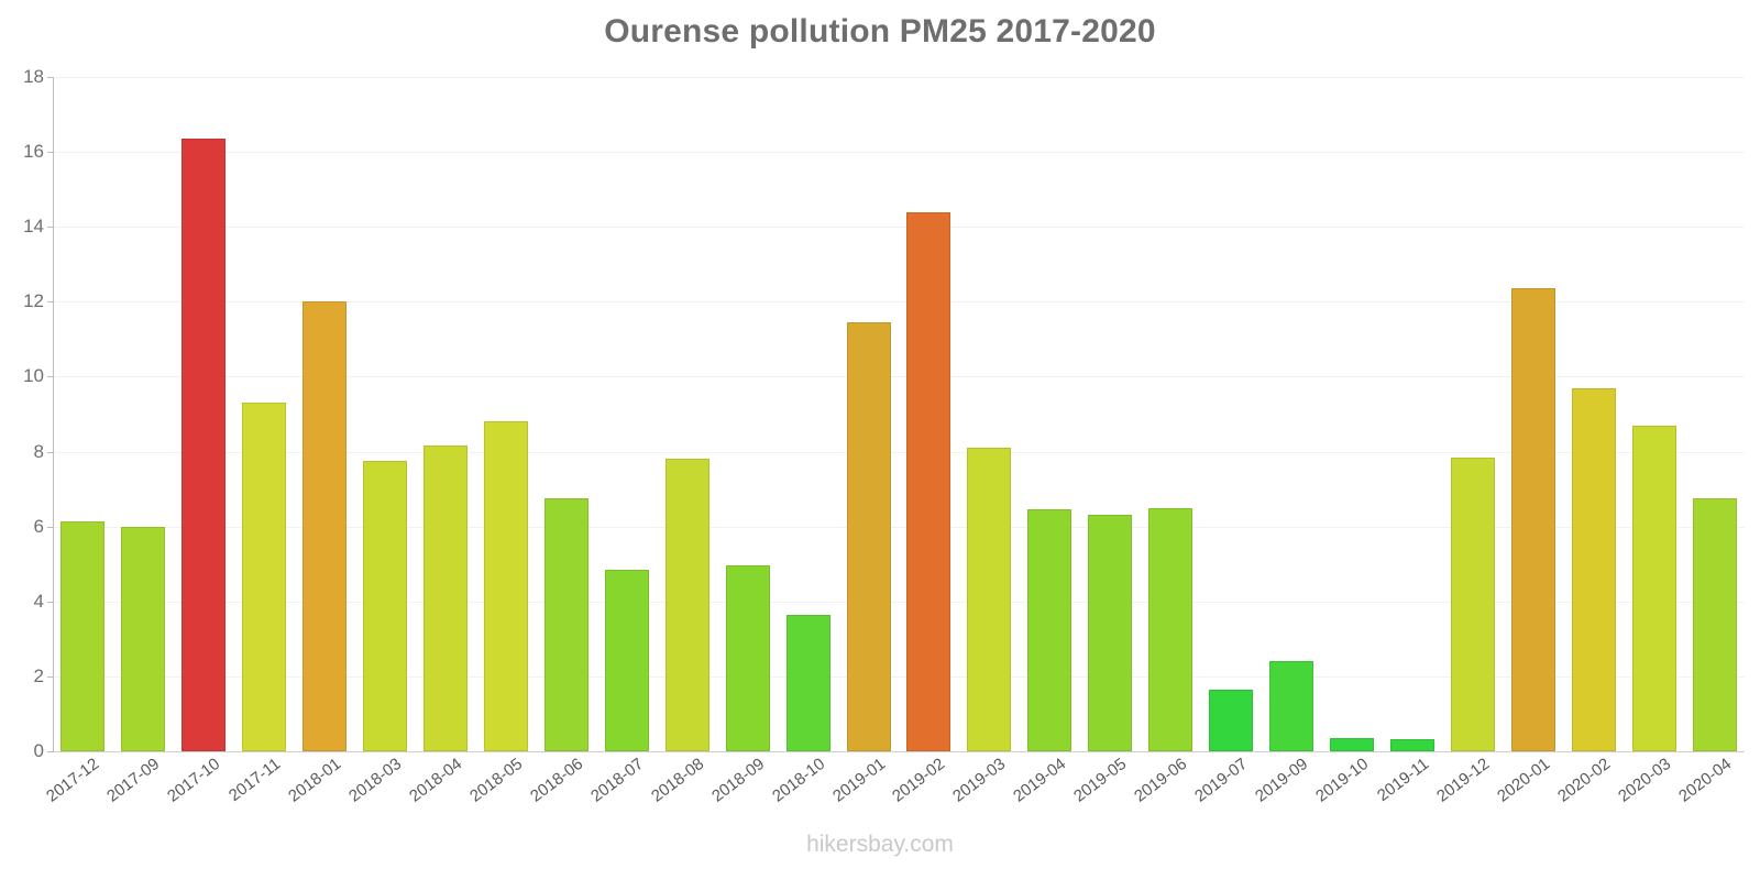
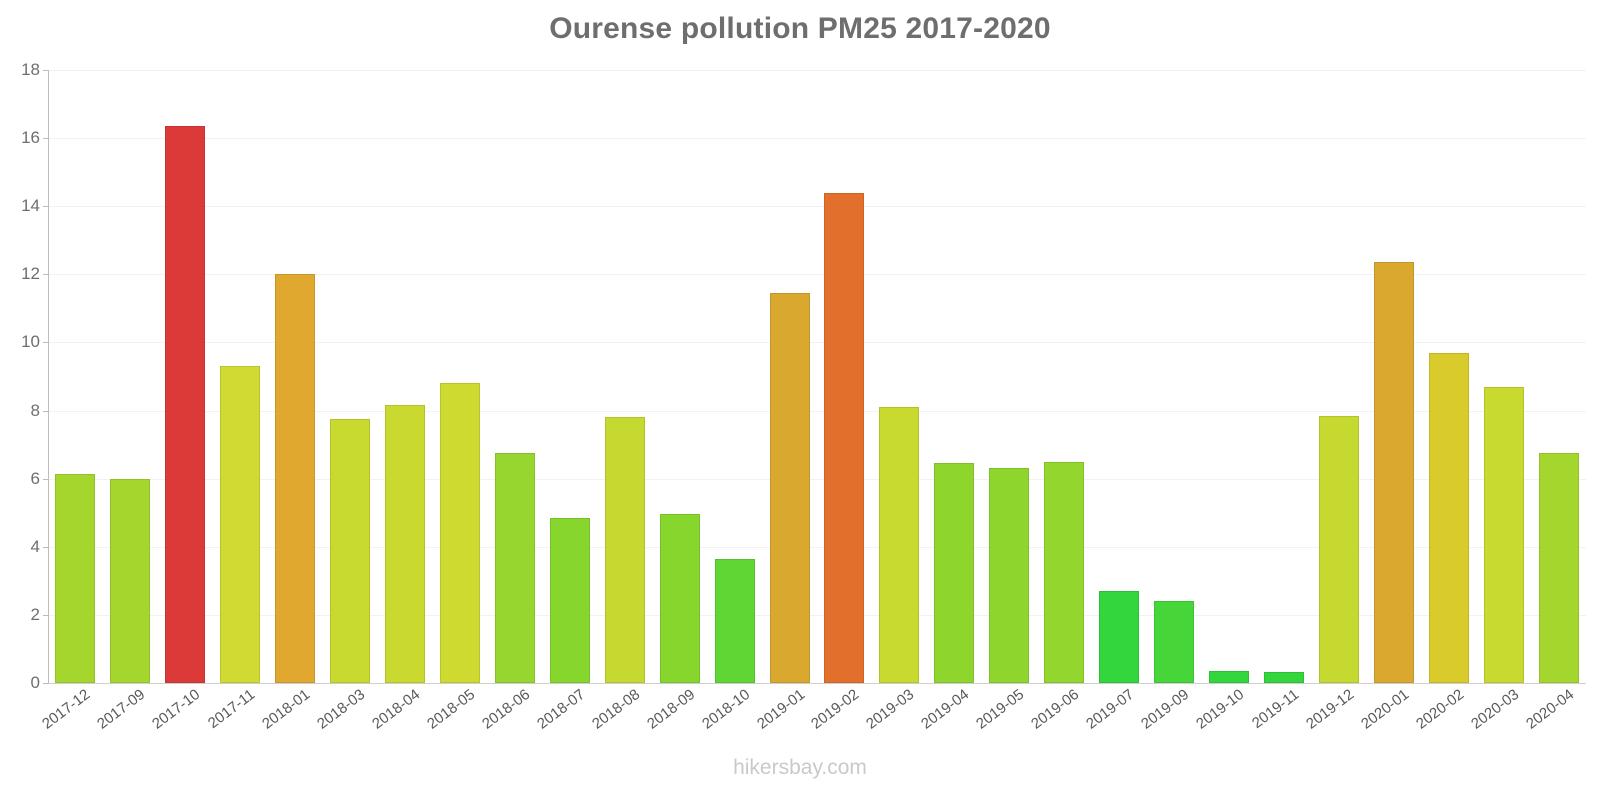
2019-07: 1.6 -> 2.7
